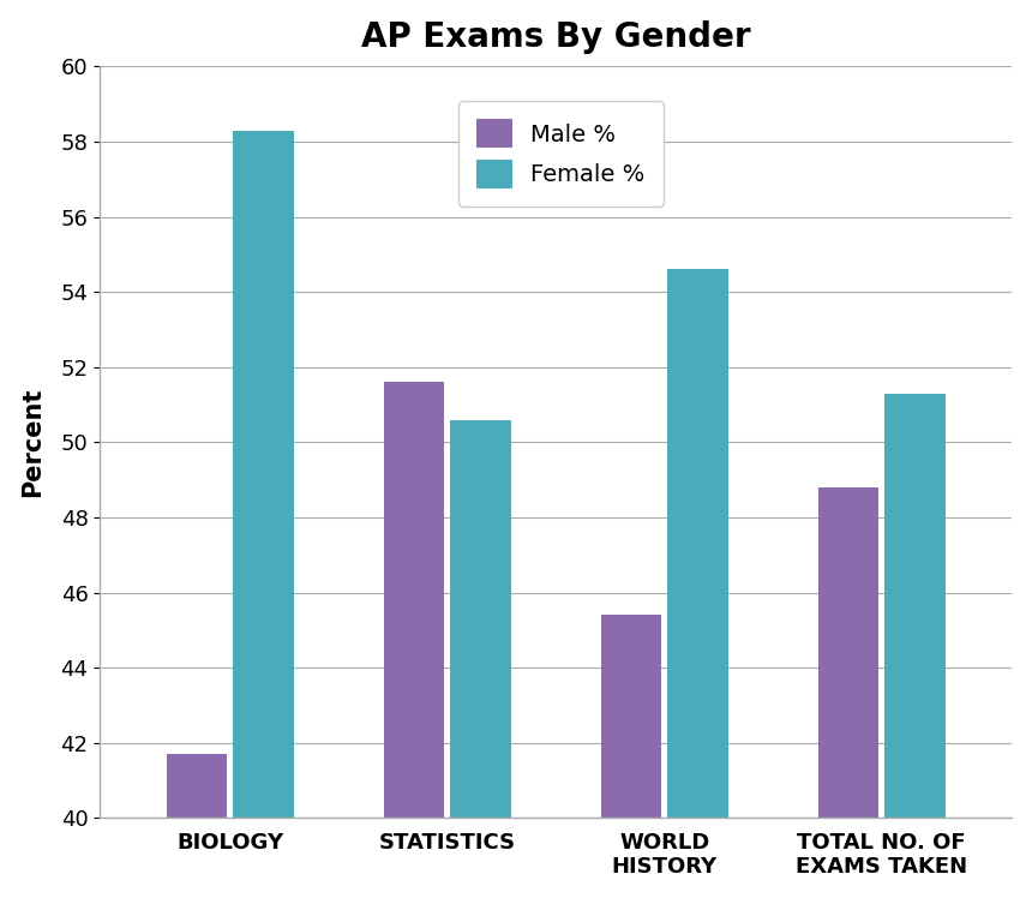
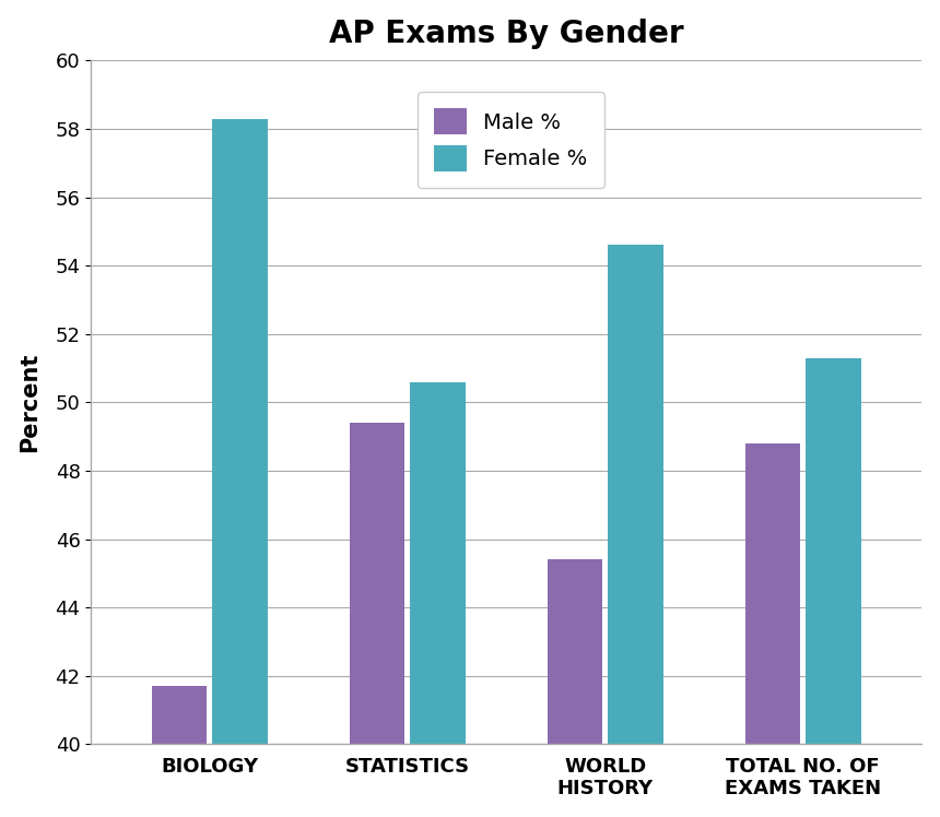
Male %/STATISTICS: 51.6 -> 49.4
